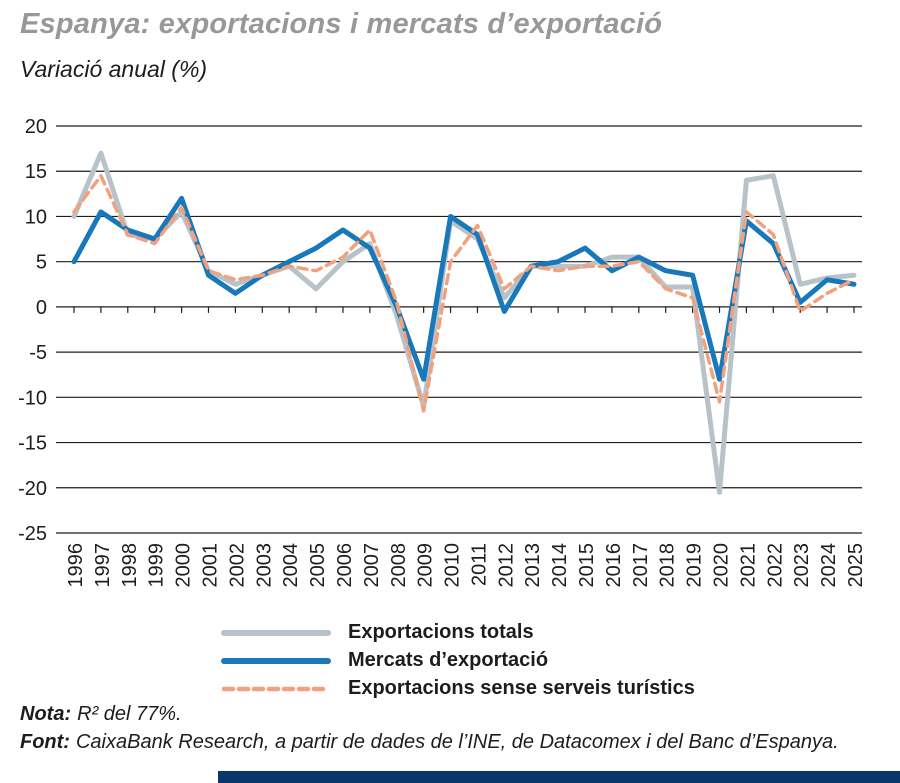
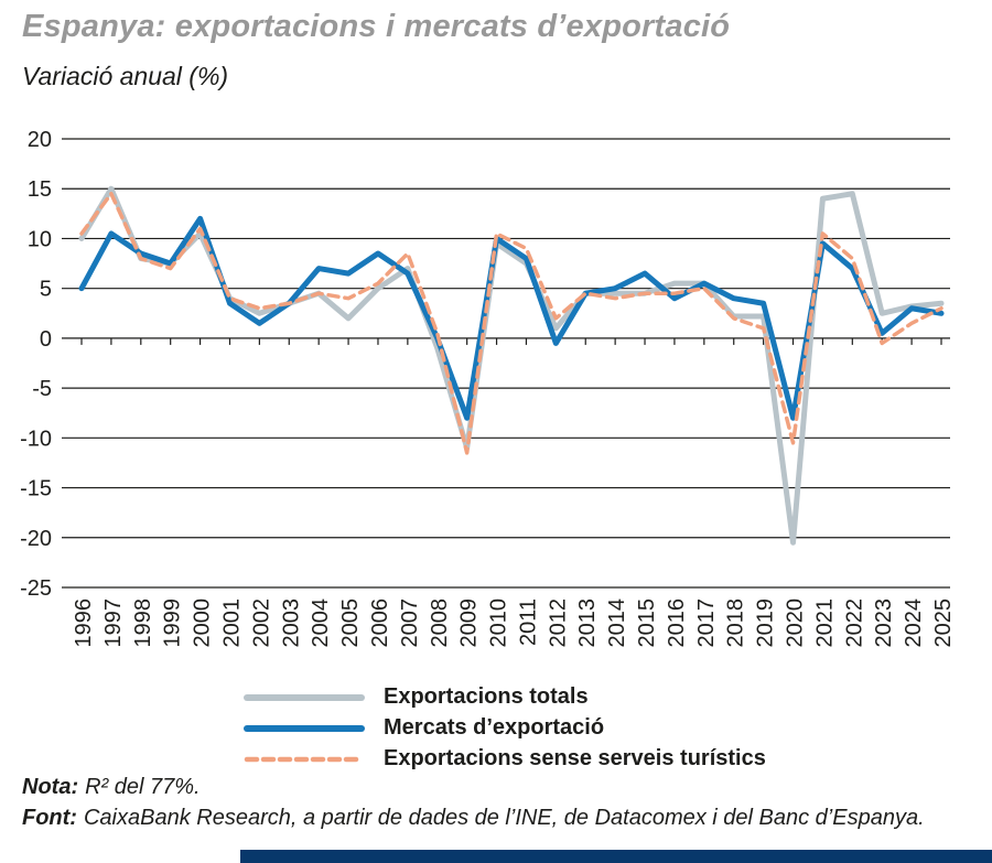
Exportacions totals/1997: 17 -> 15
Mercats d’exportació/2004: 5 -> 7
Exportacions sense serveis turístics/2010: 5 -> 10
